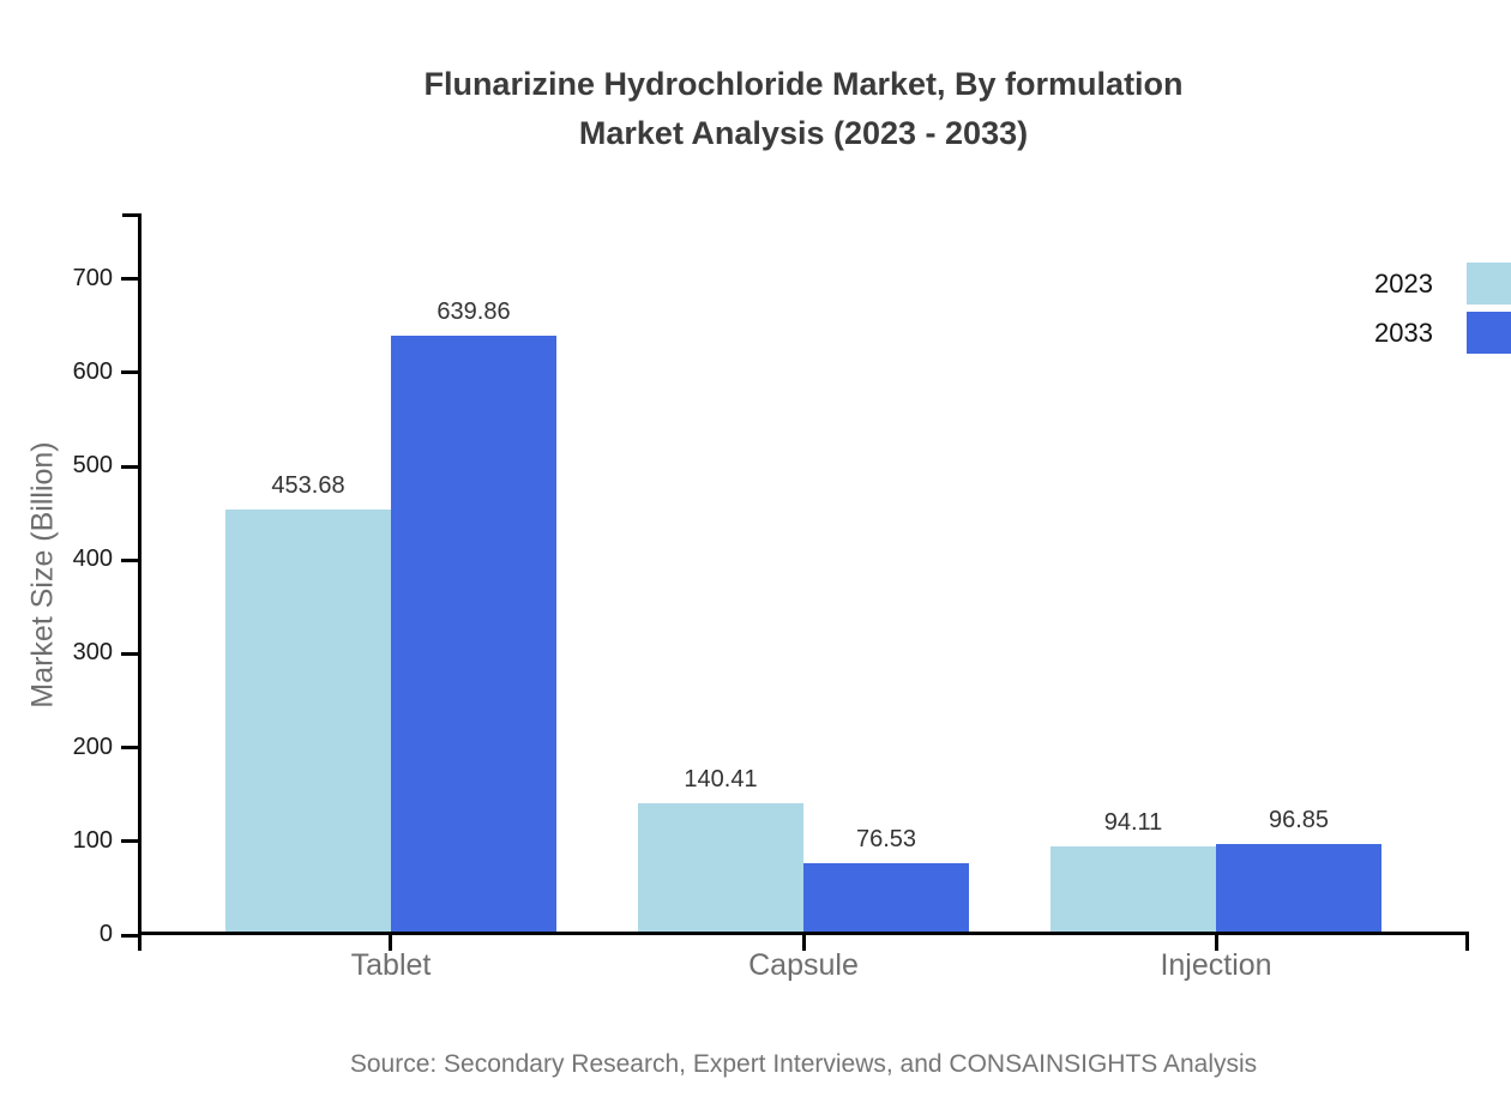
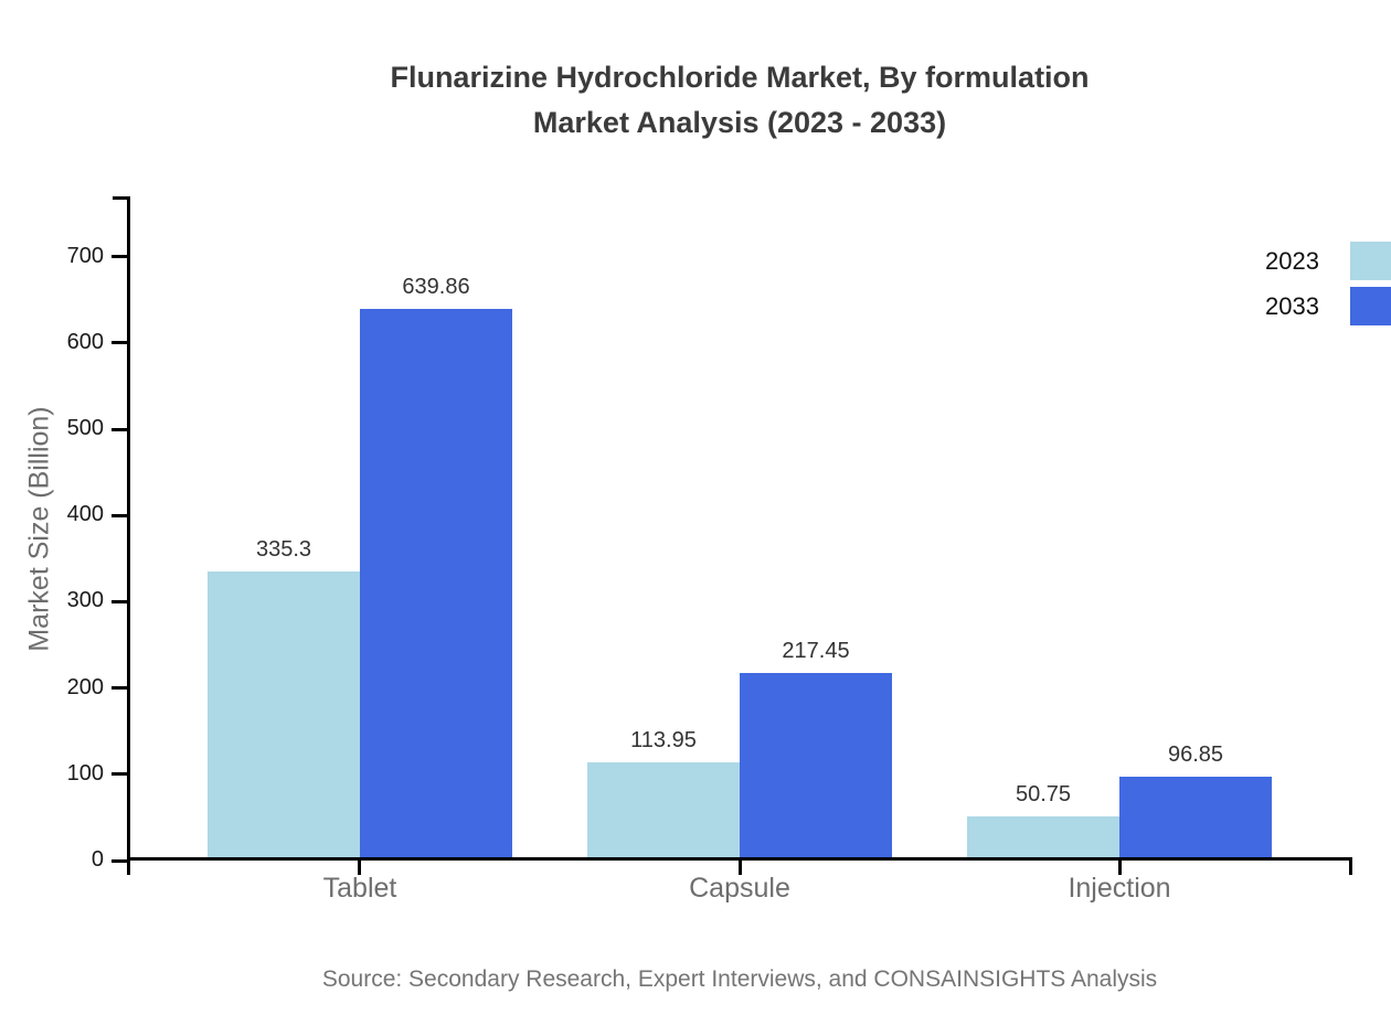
2023/Tablet: 453.68 -> 335.3
2023/Capsule: 140.41 -> 113.95
2033/Capsule: 76.53 -> 217.45
2023/Injection: 94.11 -> 50.75
